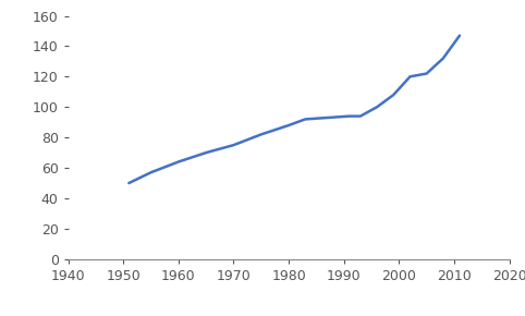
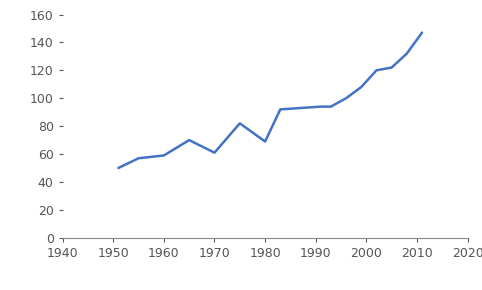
1960: 64 -> 59
1970: 75 -> 61
1980: 88 -> 69
